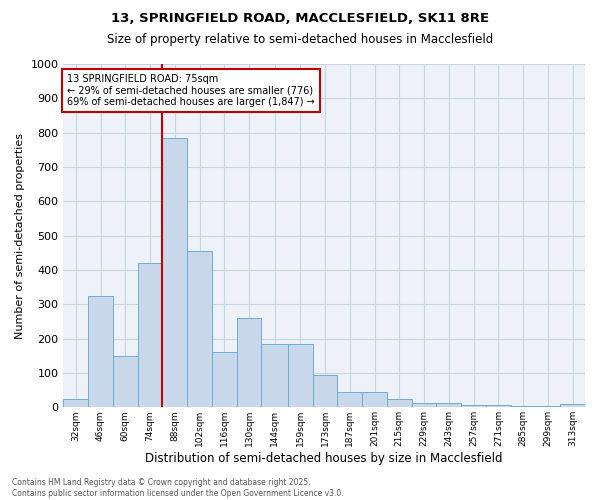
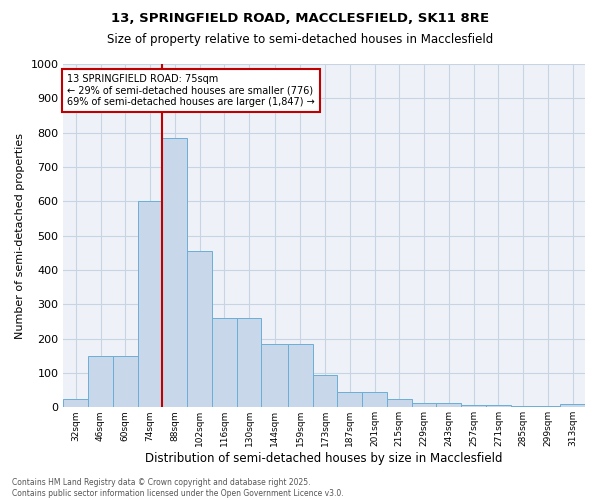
46sqm: 325 -> 150
74sqm: 420 -> 600
116sqm: 160 -> 260
